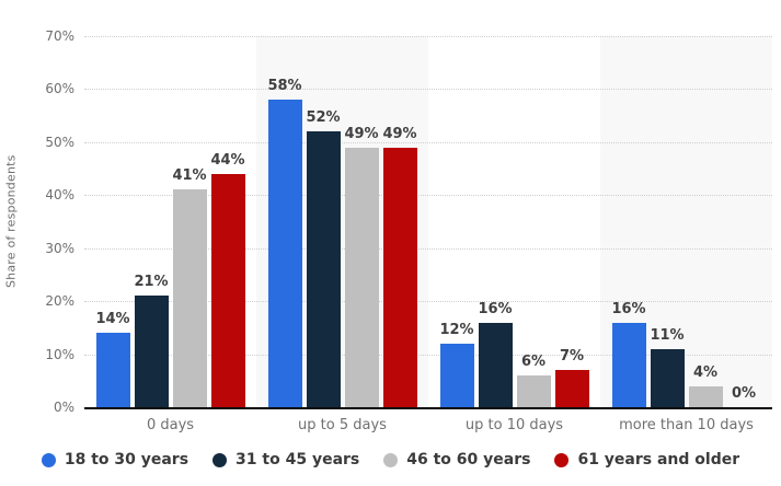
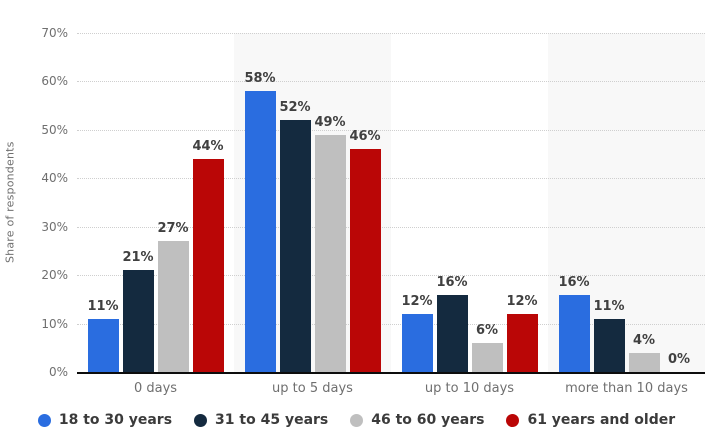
18 to 30 years/0 days: 14% -> 11%
46 to 60 years/0 days: 41% -> 27%
61 years and older/up to 5 days: 49% -> 46%
61 years and older/up to 10 days: 7% -> 12%
